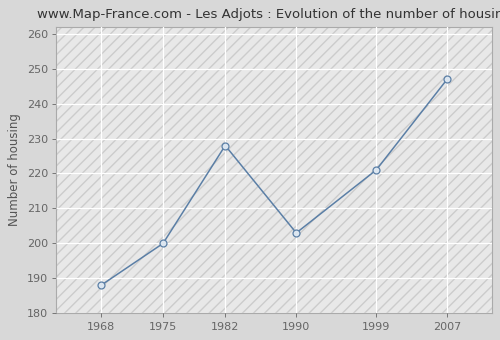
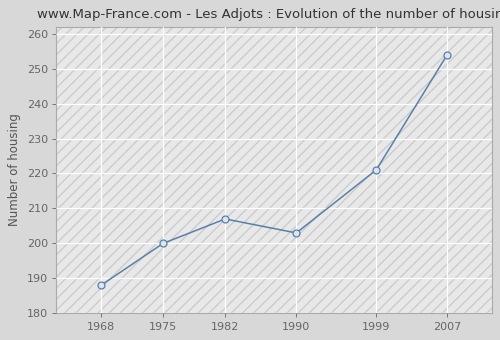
1982: 228 -> 207
2007: 247 -> 254
